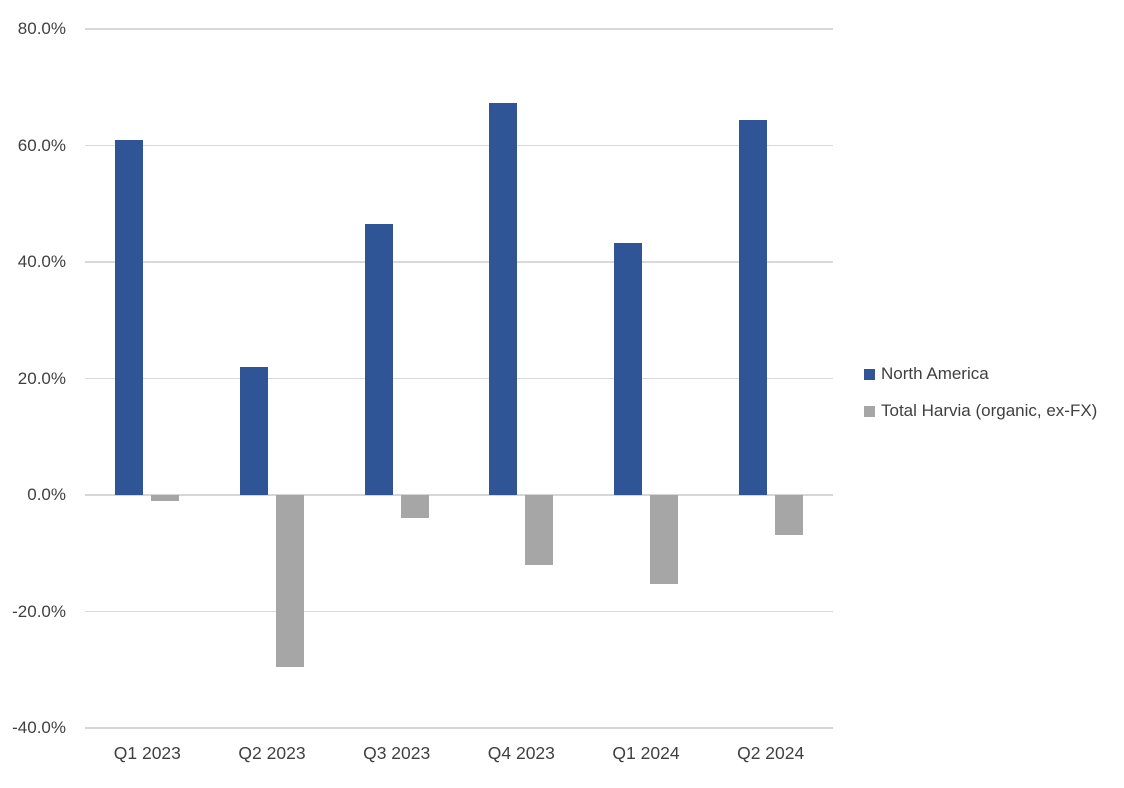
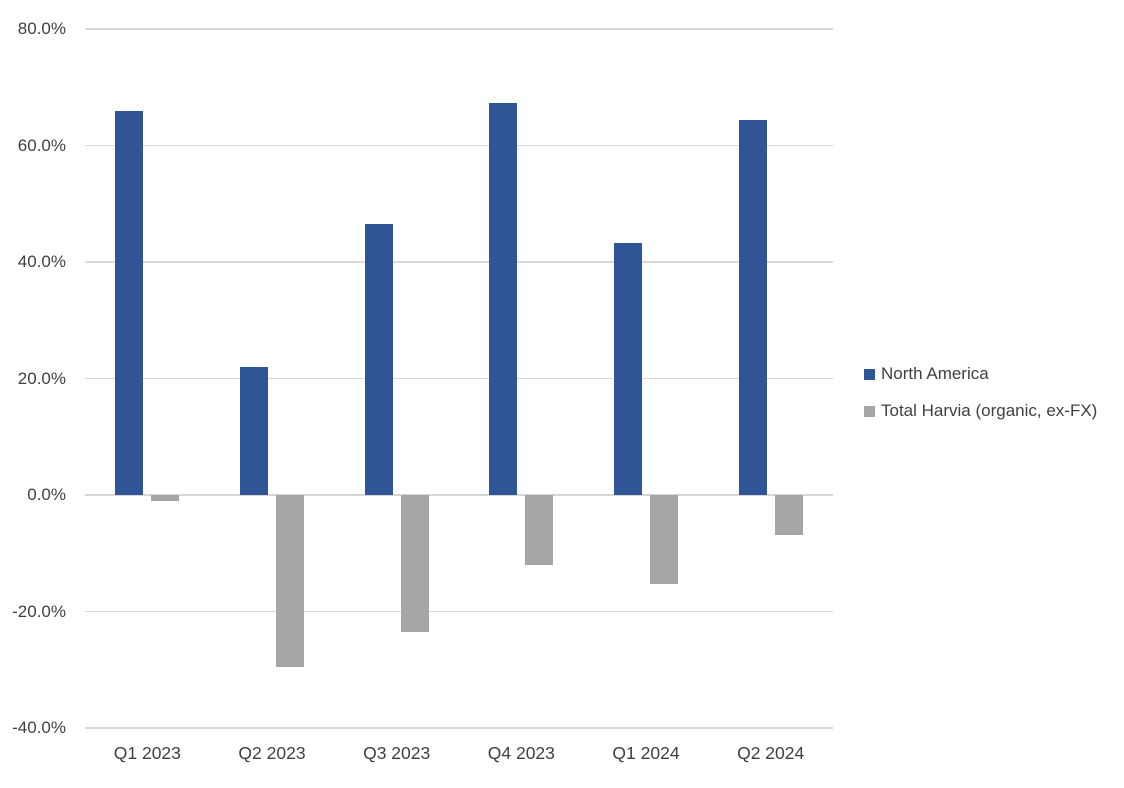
North America/Q1 2023: 61% -> 66%
Total Harvia (organic, ex-FX)/Q3 2023: -4% -> -24%
